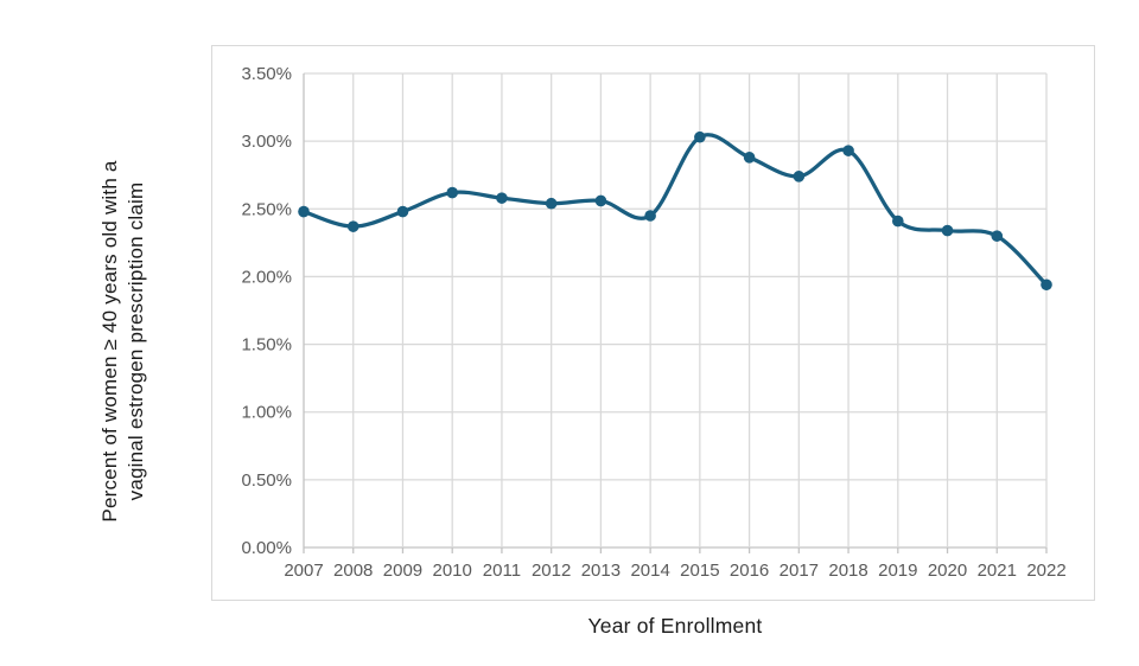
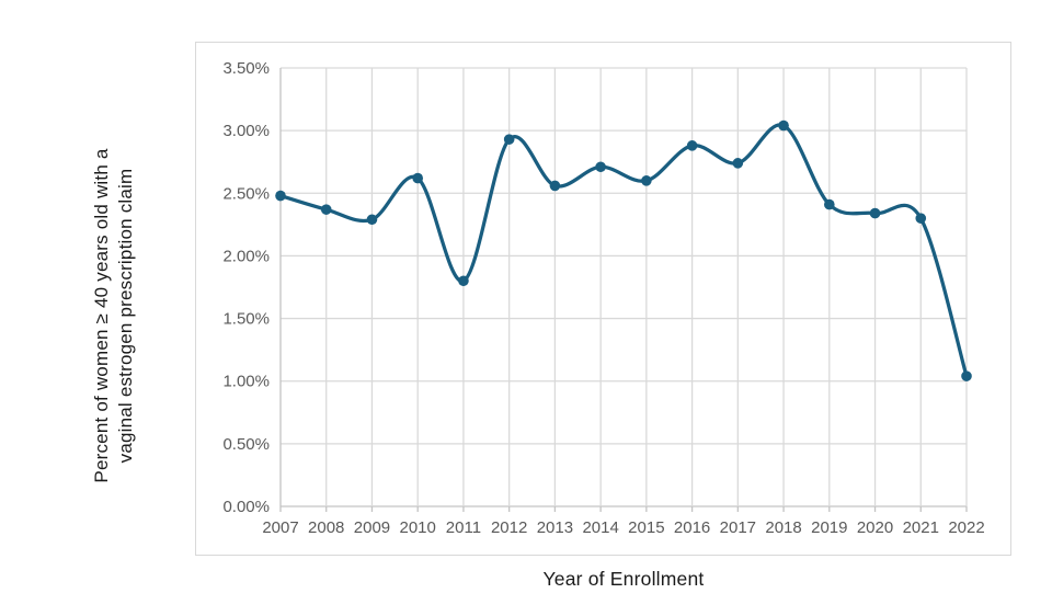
2009: 2.48% -> 2.29%
2011: 2.58% -> 1.80%
2012: 2.54% -> 2.93%
2014: 2.45% -> 2.71%
2015: 3.03% -> 2.60%
2018: 2.93% -> 3.04%
2022: 1.94% -> 1.04%
